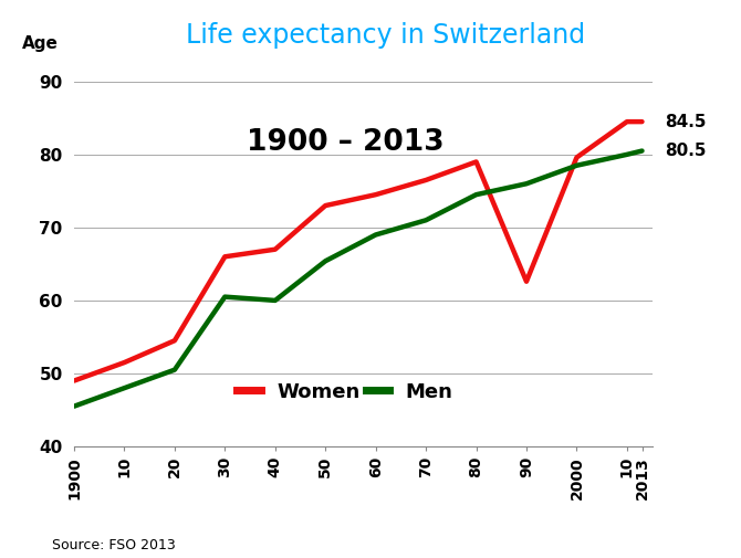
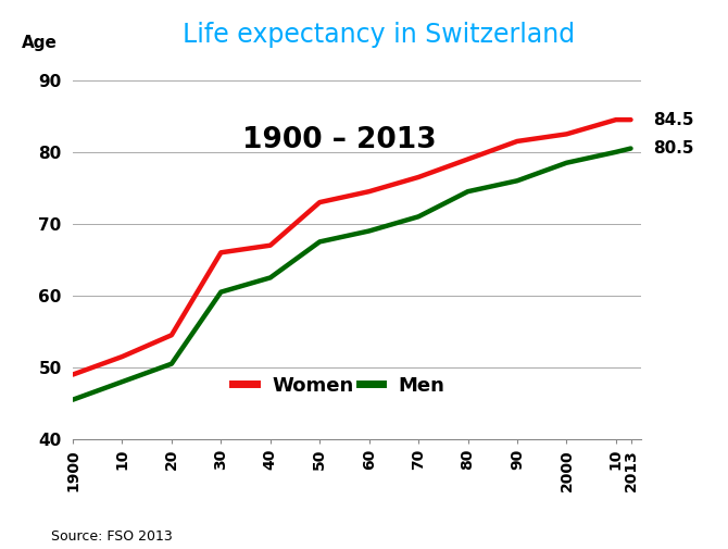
Men/40: 60.0 -> 62.5
Men/50: 65.4 -> 67.5
Women/90: 62.6 -> 81.5
Women/2000: 79.6 -> 82.5
